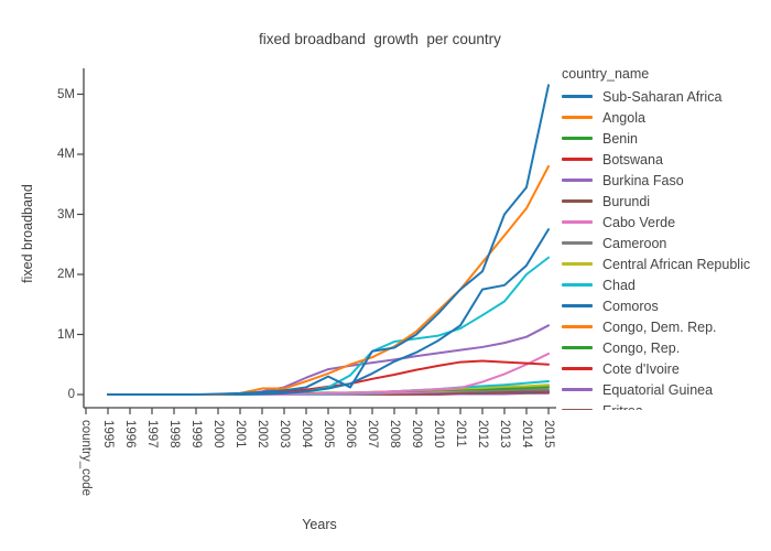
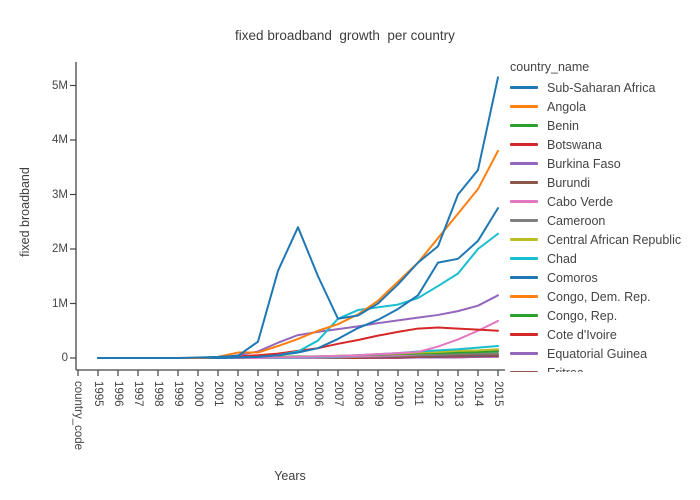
Sub-Saharan Africa/2003: 0.1M -> 0.3M
Sub-Saharan Africa/2004: 0.1M -> 1.6M
Sub-Saharan Africa/2005: 0.3M -> 2.4M
Sub-Saharan Africa/2006: 0.1M -> 1.5M
